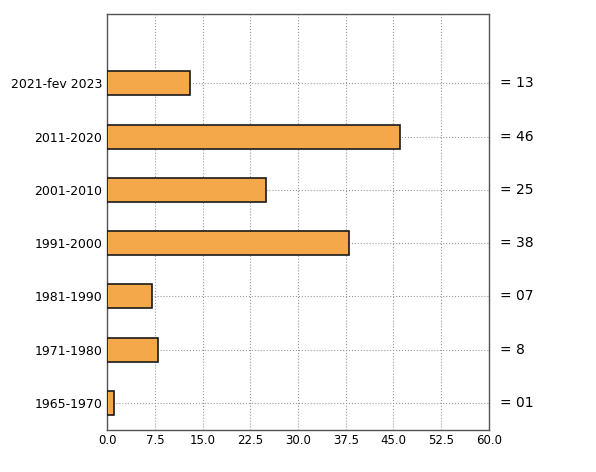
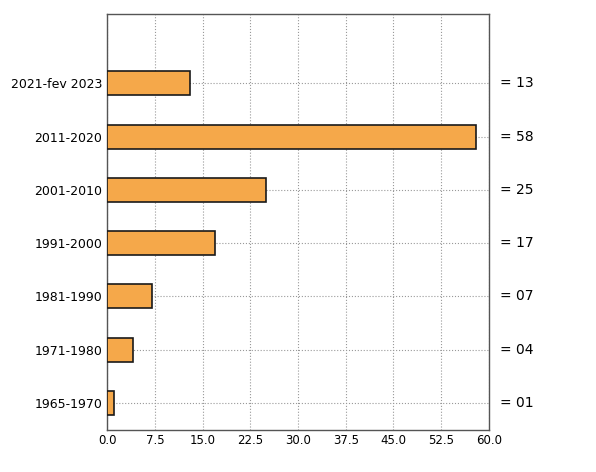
2011-2020: 46 -> 58
1991-2000: 38 -> 17
1971-1980: 8 -> 04
